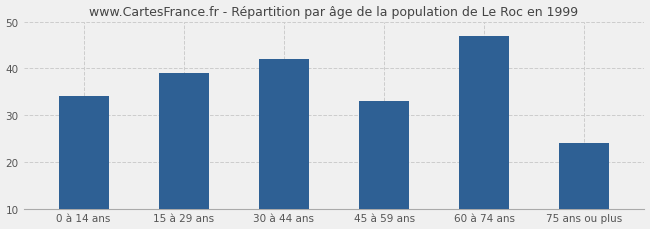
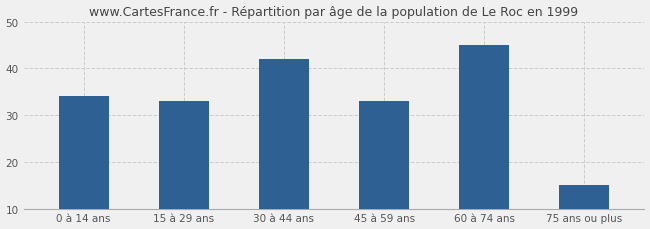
15 à 29 ans: 39 -> 33
60 à 74 ans: 47 -> 45
75 ans ou plus: 24 -> 15
